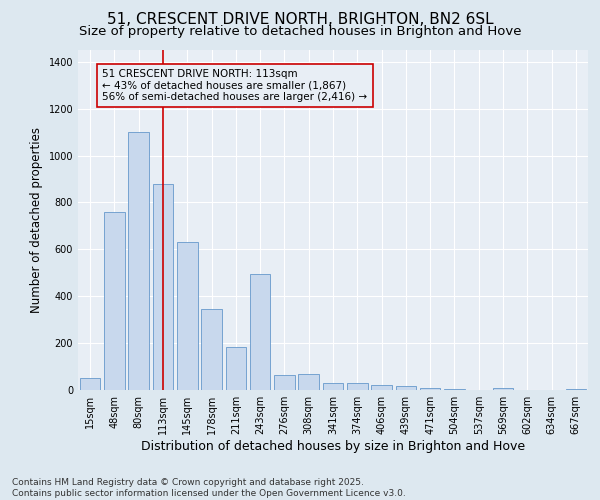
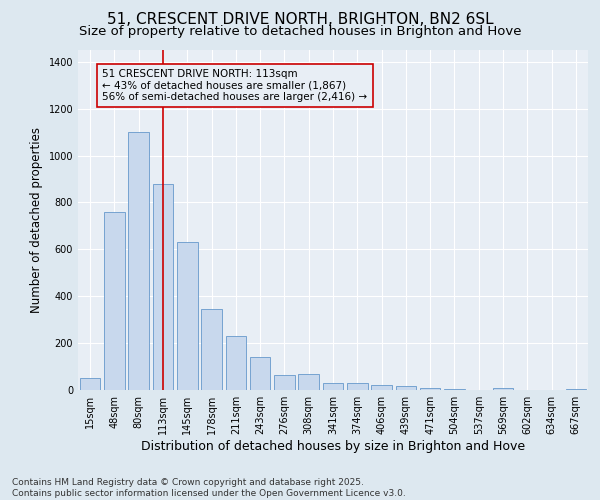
211sqm: 185 -> 230
243sqm: 495 -> 140
